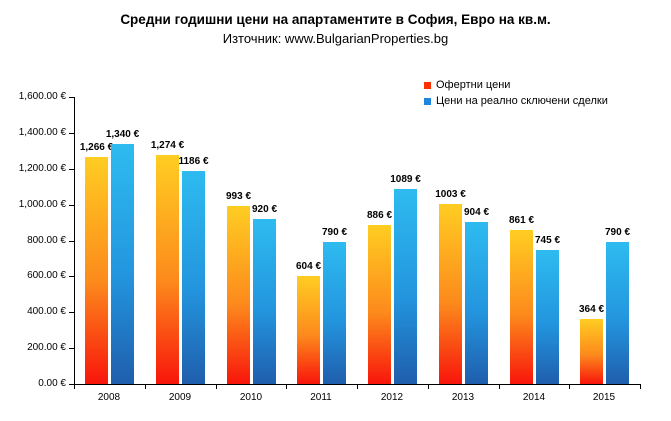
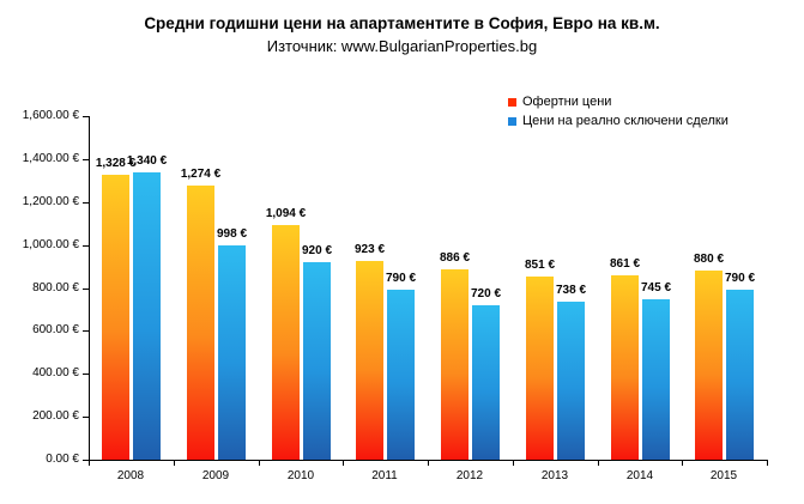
Офертни цени/2008: 1,266 -> 1,328
Цени на реално сключени сделки/2009: 1186 -> 998
Офертни цени/2010: 993 -> 1,094
Офертни цени/2011: 604 -> 923
Цени на реално сключени сделки/2012: 1089 -> 720
Офертни цени/2013: 1003 -> 851
Цени на реално сключени сделки/2013: 904 -> 738
Офертни цени/2015: 364 -> 880
